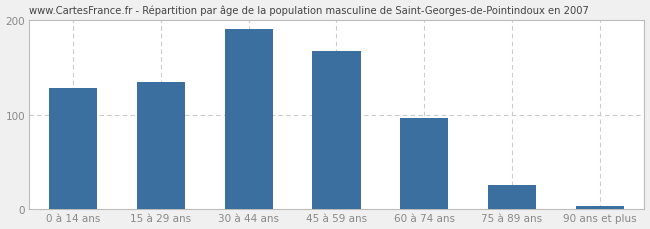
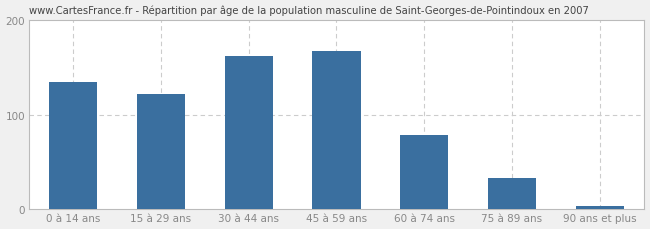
0 à 14 ans: 128 -> 135
15 à 29 ans: 134 -> 122
30 à 44 ans: 190 -> 162
60 à 74 ans: 96 -> 78
75 à 89 ans: 26 -> 33
